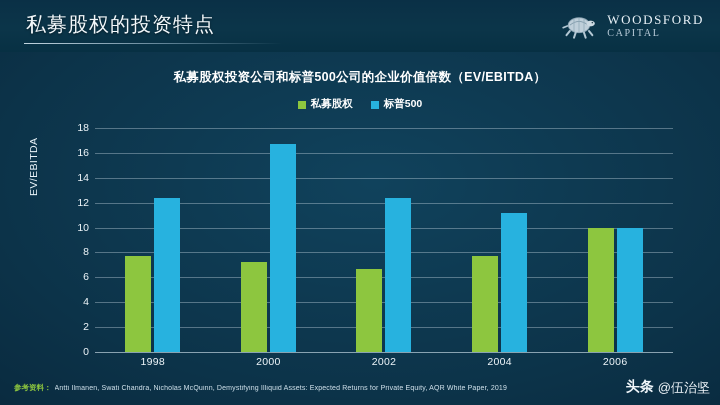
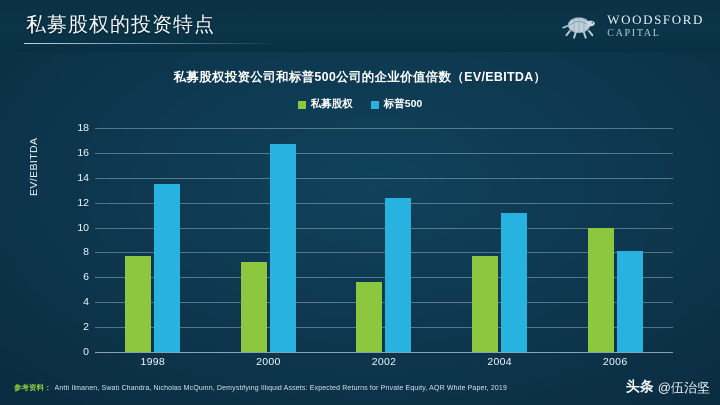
标普500/1998: 12.4 -> 13.5
私募股权/2002: 6.7 -> 5.6
标普500/2006: 10.0 -> 8.1
